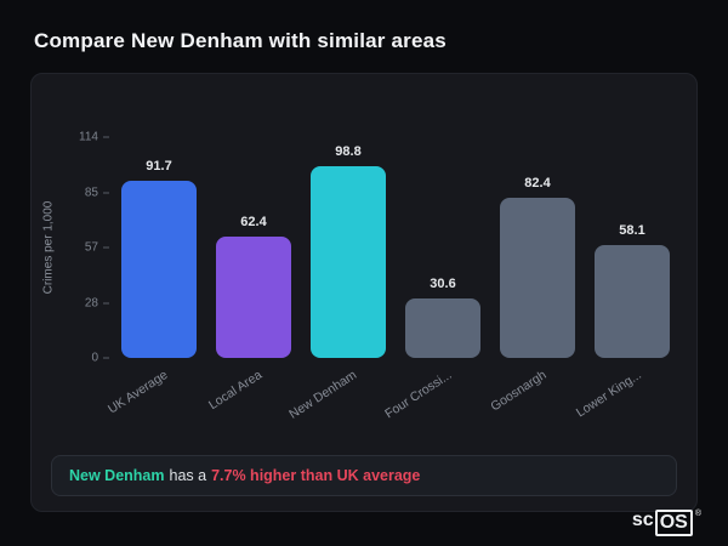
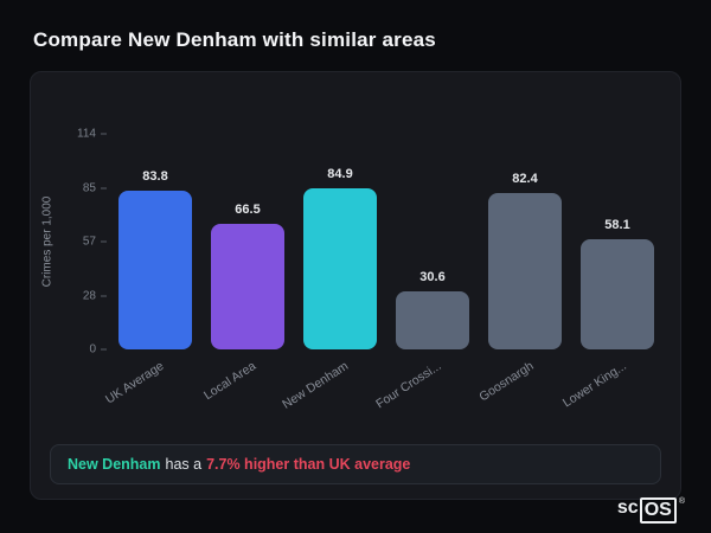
UK Average: 91.7 -> 83.8
Local Area: 62.4 -> 66.5
New Denham: 98.8 -> 84.9
